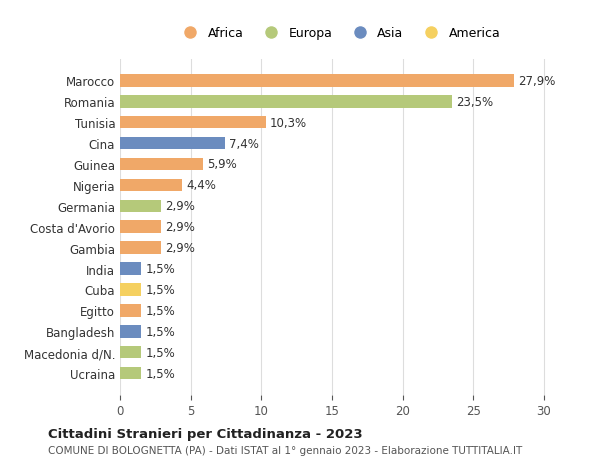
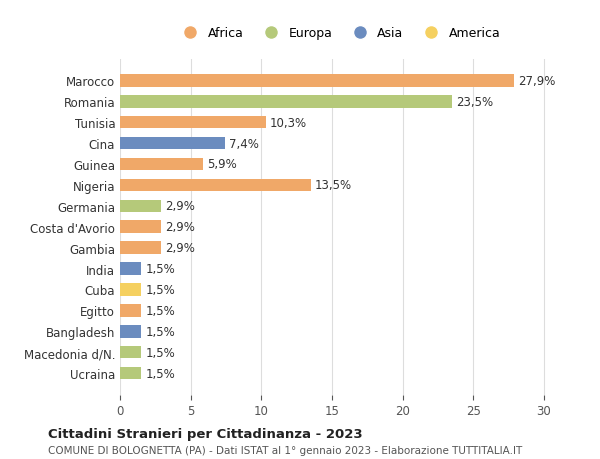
Nigeria: 4,4% -> 13,5%
